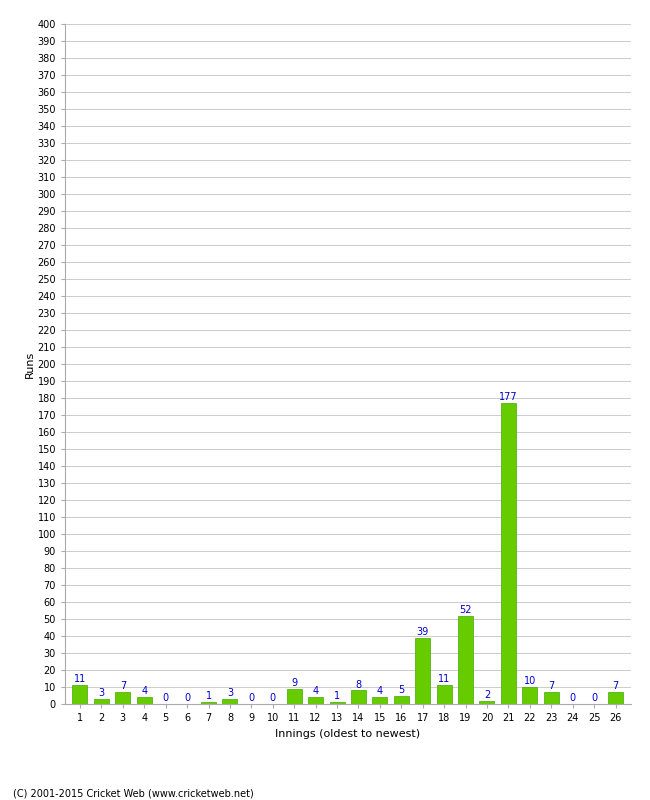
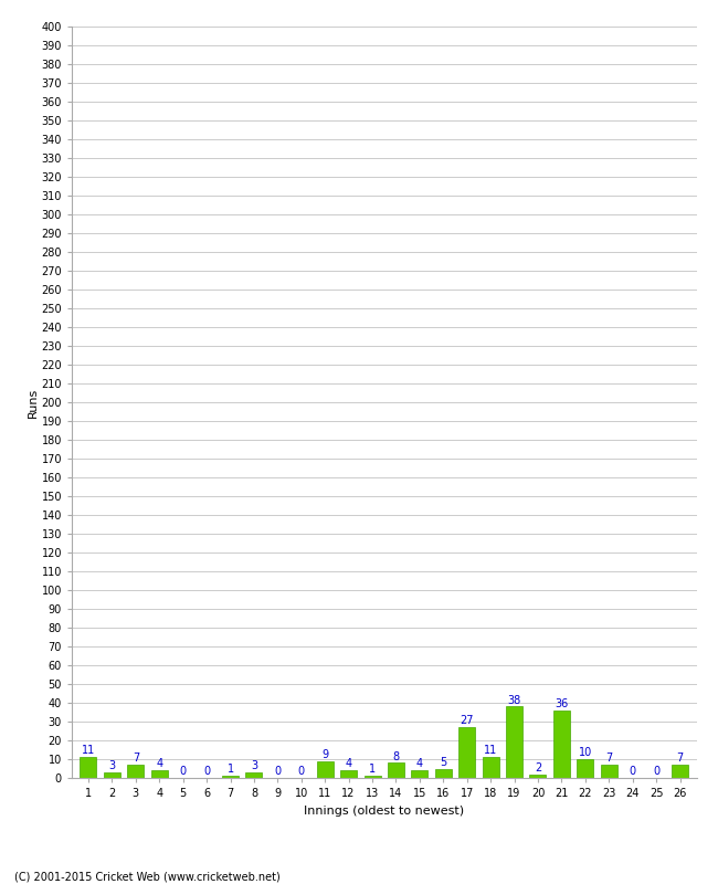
17: 39 -> 27
19: 52 -> 38
21: 177 -> 36
